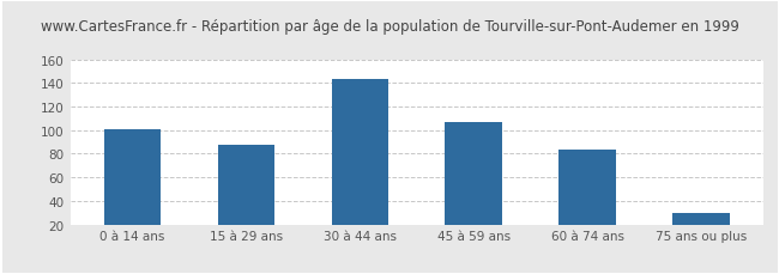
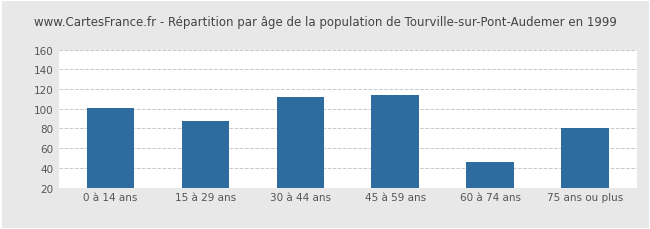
30 à 44 ans: 143 -> 112
45 à 59 ans: 107 -> 114
60 à 74 ans: 84 -> 46
75 ans ou plus: 30 -> 80
